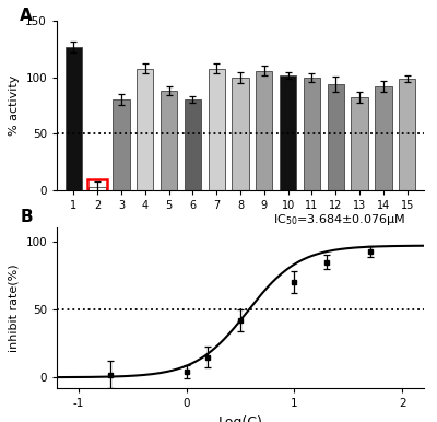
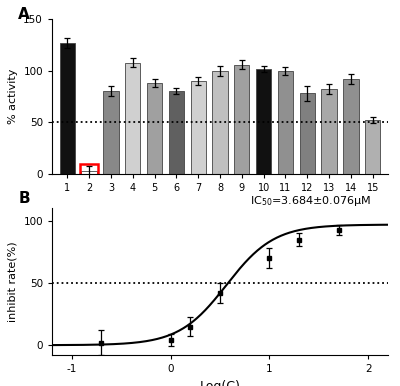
7: 108 -> 90
12: 94 -> 78
15: 99 -> 52
